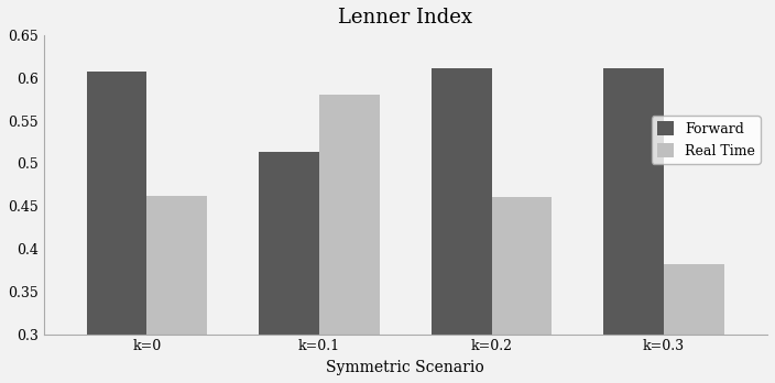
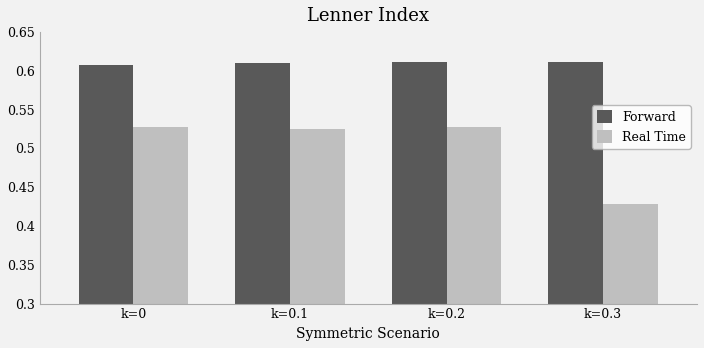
Real Time/k=0: 0.462 -> 0.527
Forward/k=0.1: 0.514 -> 0.610
Real Time/k=0.1: 0.580 -> 0.525
Real Time/k=0.2: 0.460 -> 0.527
Real Time/k=0.3: 0.382 -> 0.428
